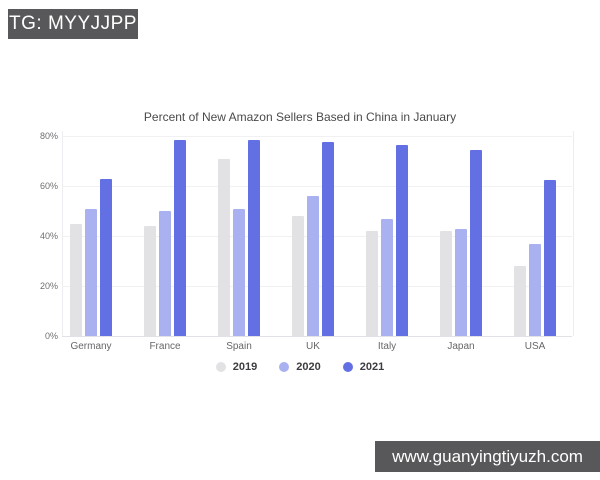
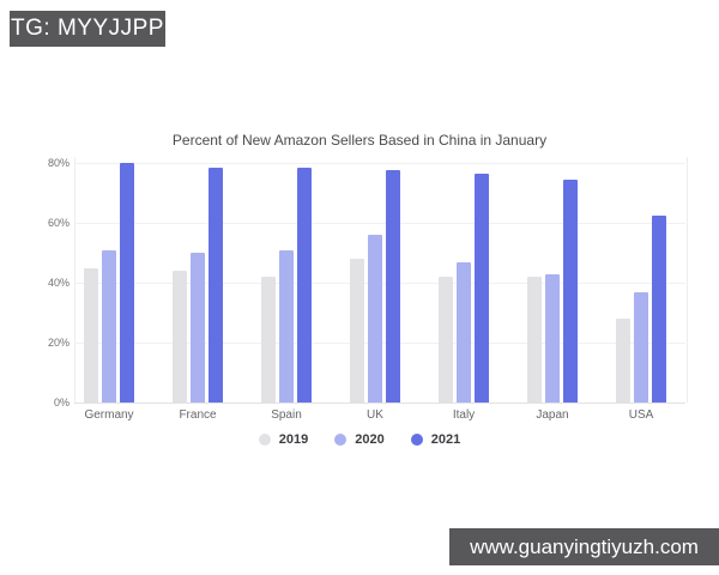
2021/Germany: 63% -> 80%
2019/Spain: 71% -> 42%
